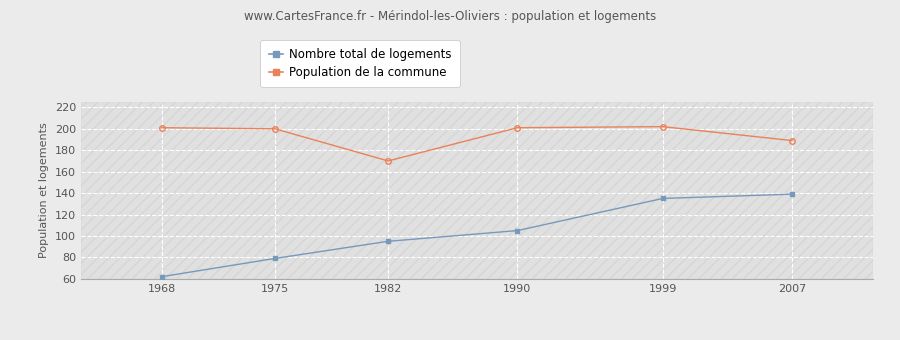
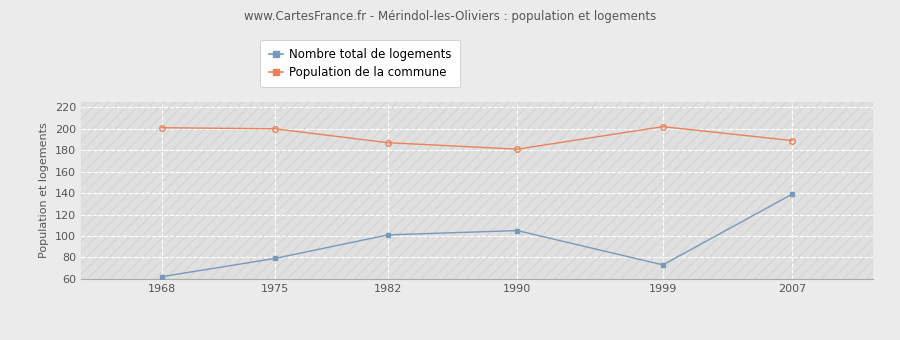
Nombre total de logements/1982: 95 -> 101
Population de la commune/1982: 170 -> 187
Population de la commune/1990: 201 -> 181
Nombre total de logements/1999: 135 -> 73
